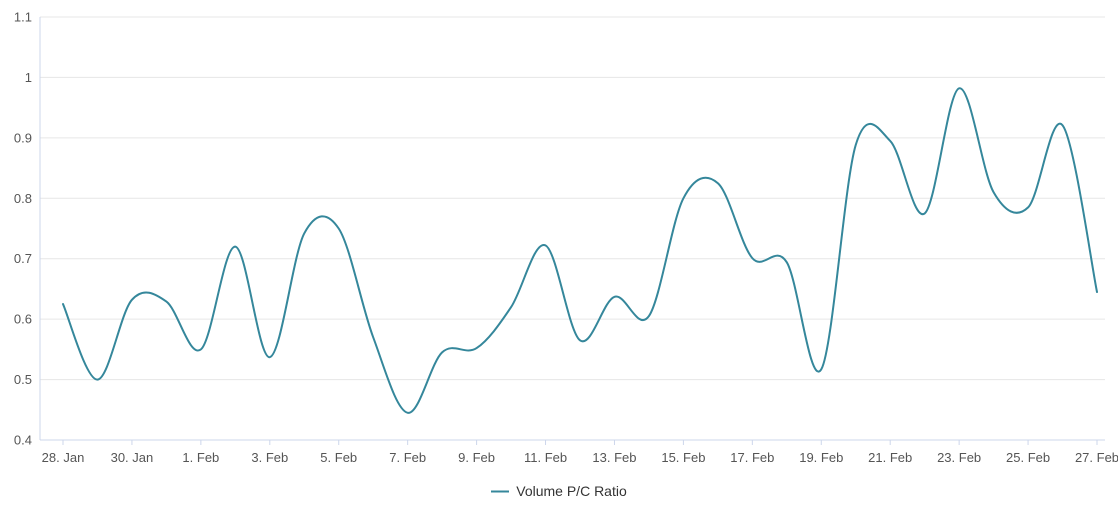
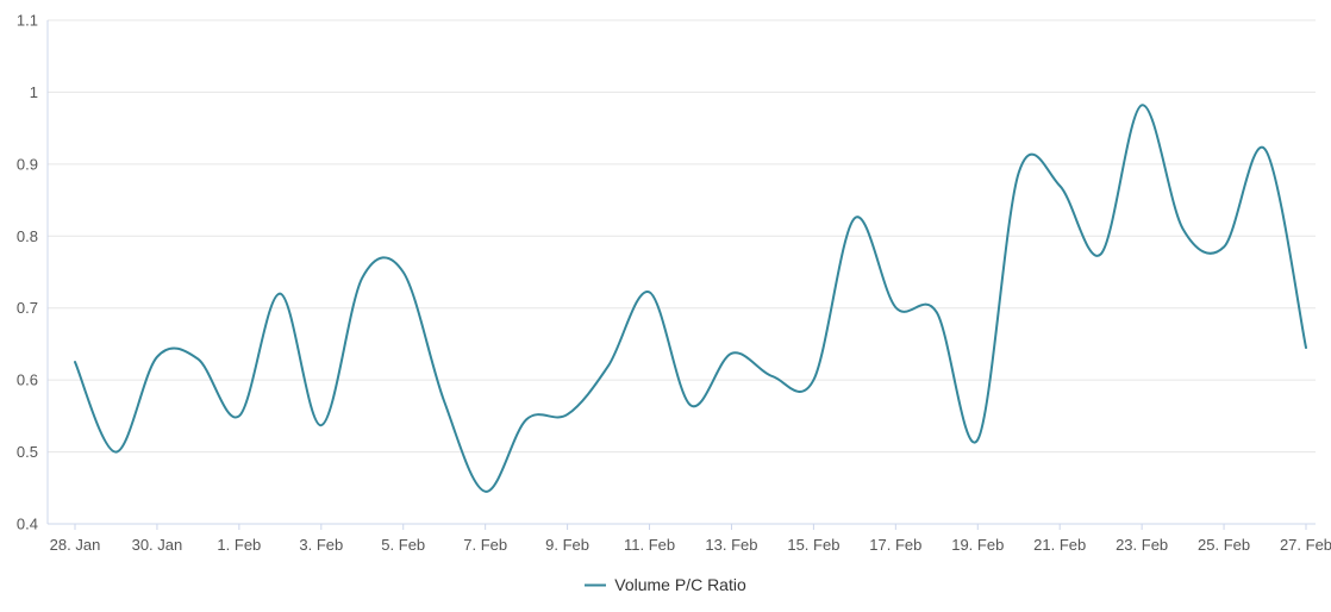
15. Feb: 0.80 -> 0.60
21. Feb: 0.90 -> 0.87
